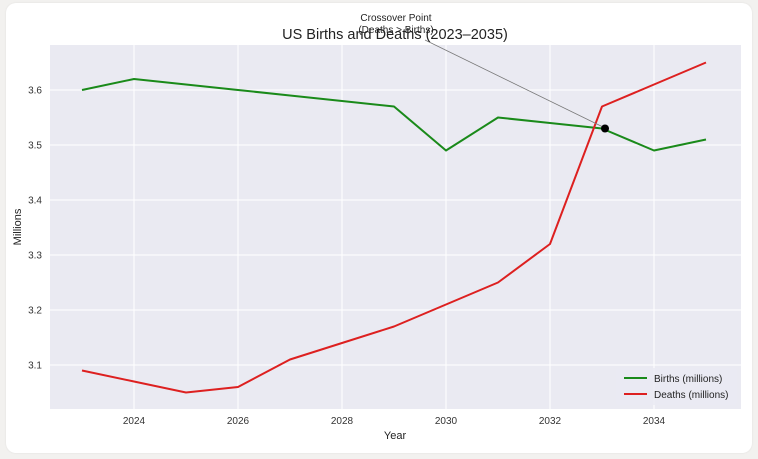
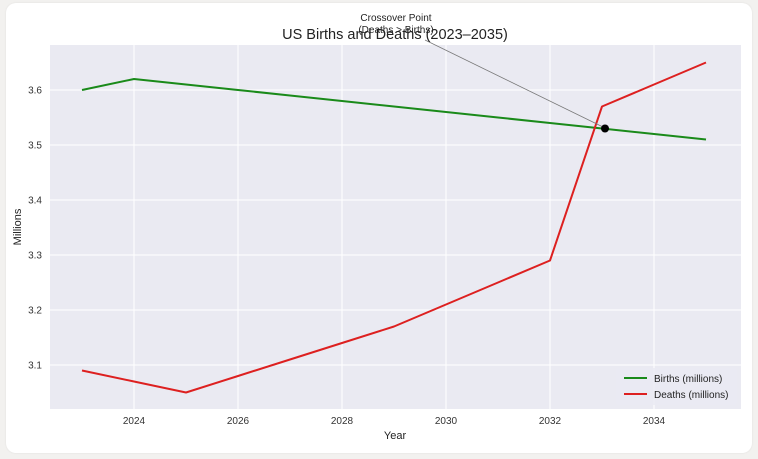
Deaths (millions)/2026: 3.06 -> 3.08
Births (millions)/2030: 3.49 -> 3.56
Deaths (millions)/2032: 3.32 -> 3.29
Births (millions)/2034: 3.49 -> 3.52
